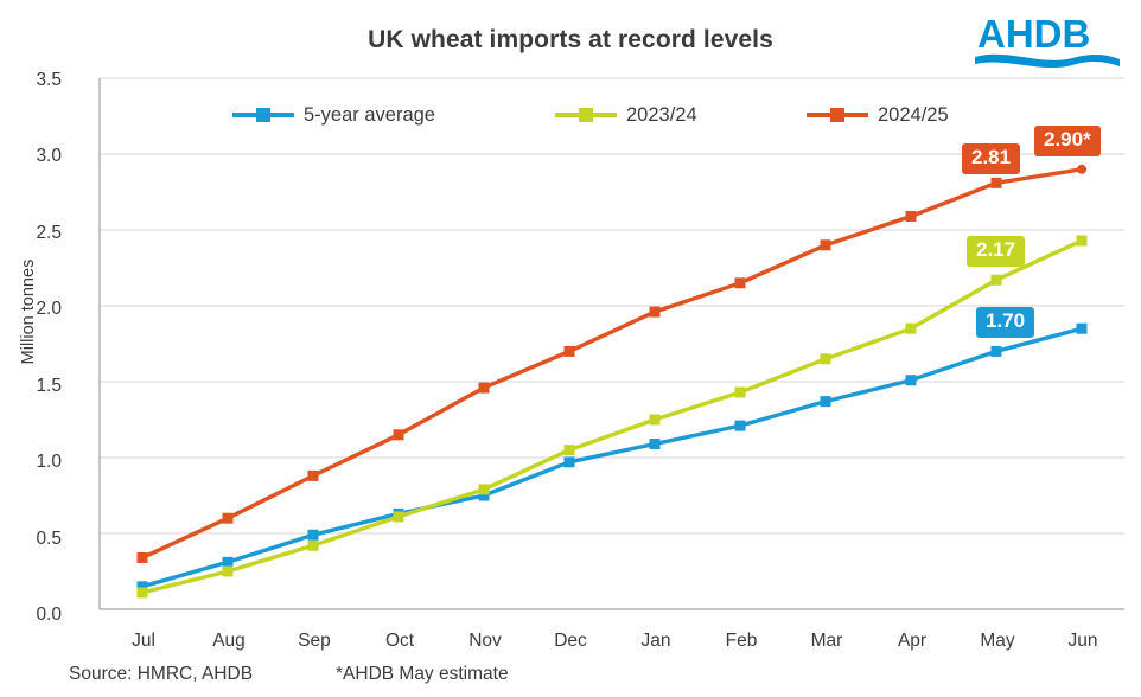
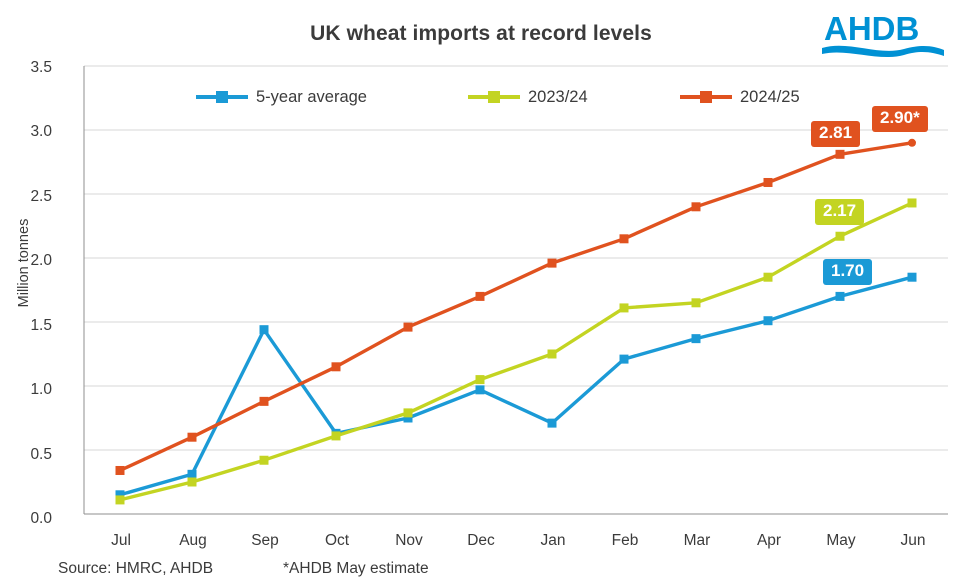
5-year average/Sep: 0.49 -> 1.44
5-year average/Jan: 1.09 -> 0.71
2023/24/Feb: 1.43 -> 1.61
